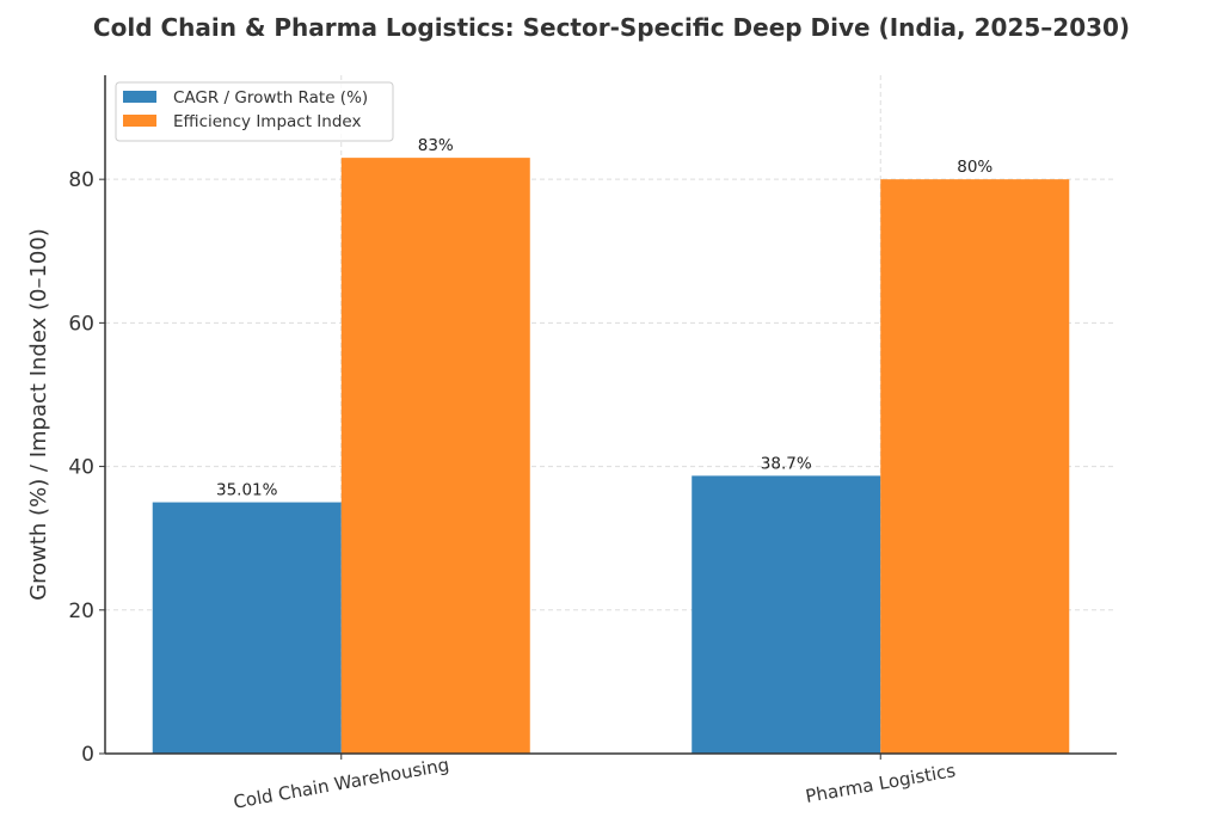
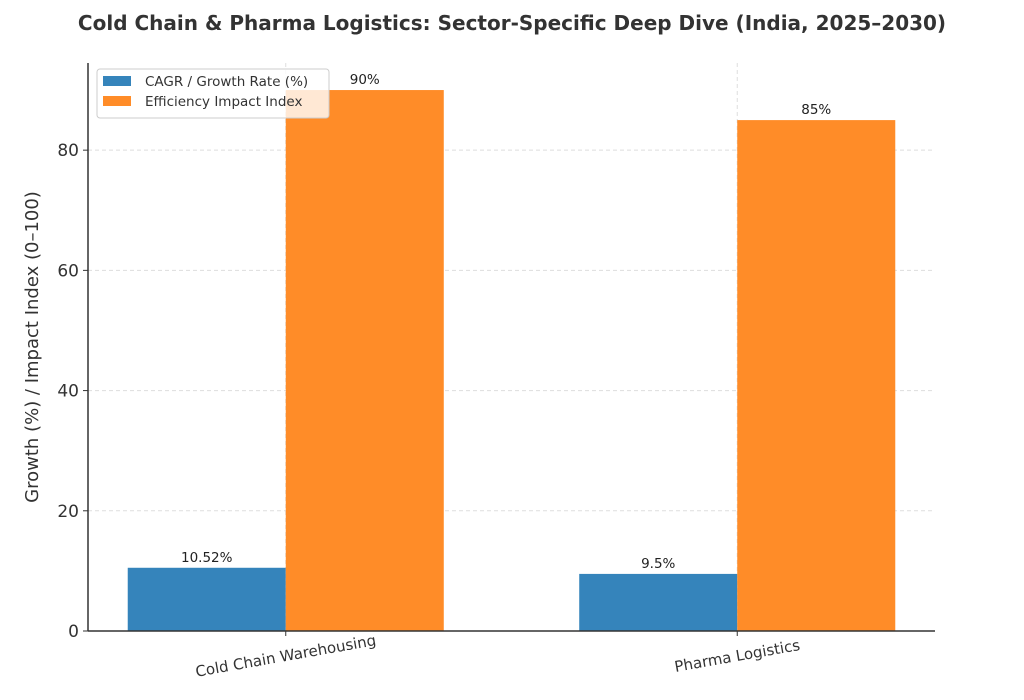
CAGR / Growth Rate (%)/Cold Chain Warehousing: 35.01% -> 10.52%
Efficiency Impact Index/Cold Chain Warehousing: 83% -> 90%
CAGR / Growth Rate (%)/Pharma Logistics: 38.7% -> 9.5%
Efficiency Impact Index/Pharma Logistics: 80% -> 85%
